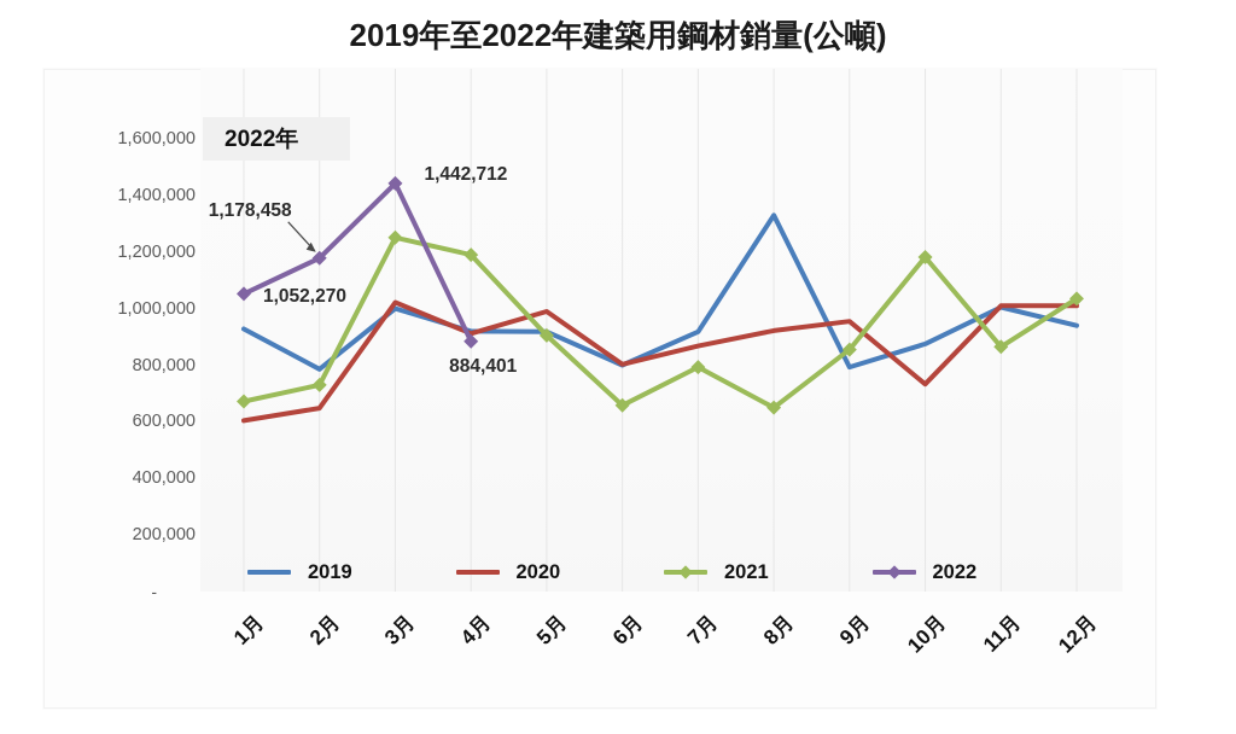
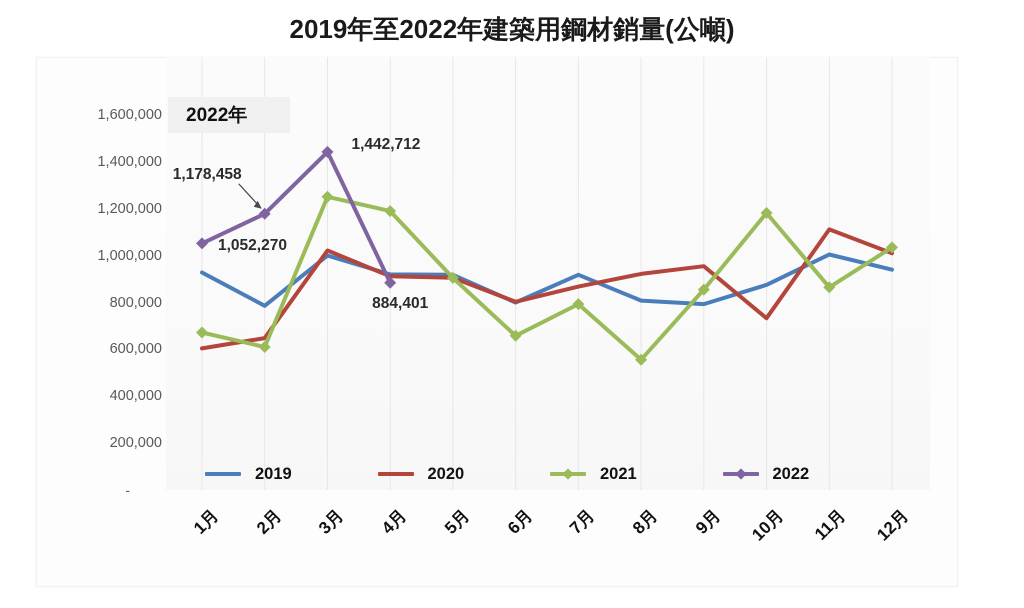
2021/2月: 730000 -> 610000
2020/5月: 990000 -> 910000
2019/8月: 1330000 -> 810000
2021/8月: 650000 -> 560000
2020/11月: 1010000 -> 1110000
